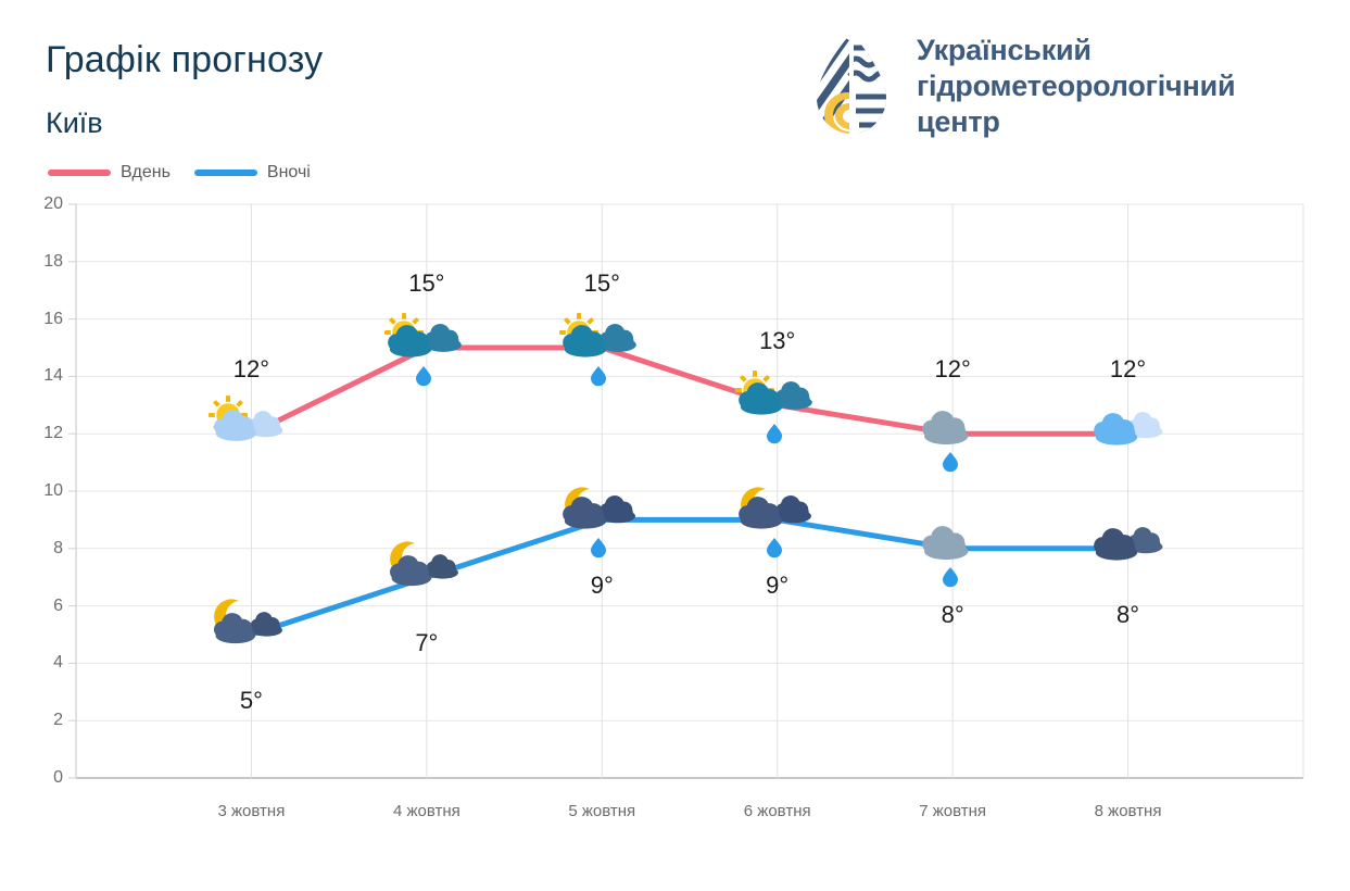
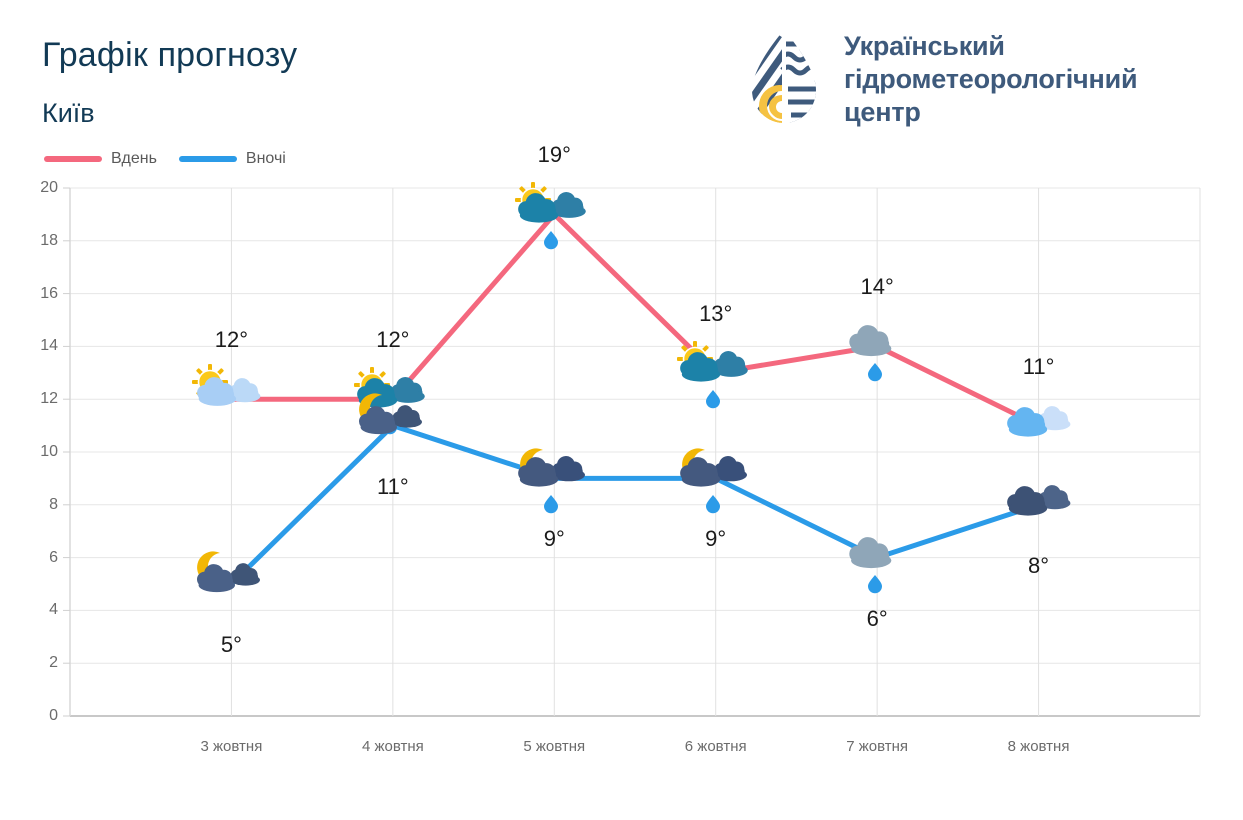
Вдень/4 жовтня: 15° -> 12°
Вночі/4 жовтня: 7° -> 11°
Вдень/5 жовтня: 15° -> 19°
Вдень/7 жовтня: 12° -> 14°
Вночі/7 жовтня: 8° -> 6°
Вдень/8 жовтня: 12° -> 11°
